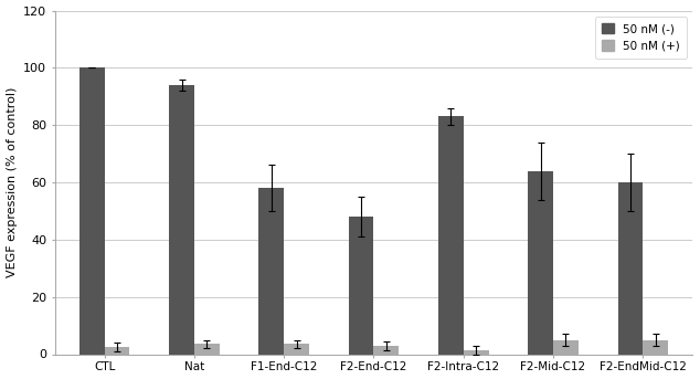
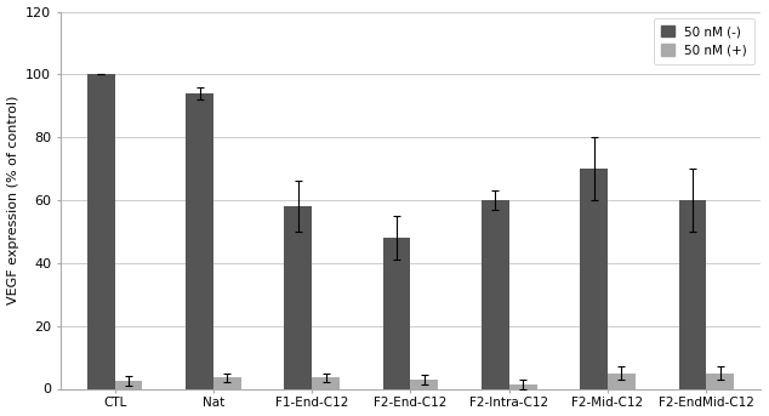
50 nM (-)/F2-Intra-C12: 83 -> 60
50 nM (-)/F2-Mid-C12: 64 -> 70
